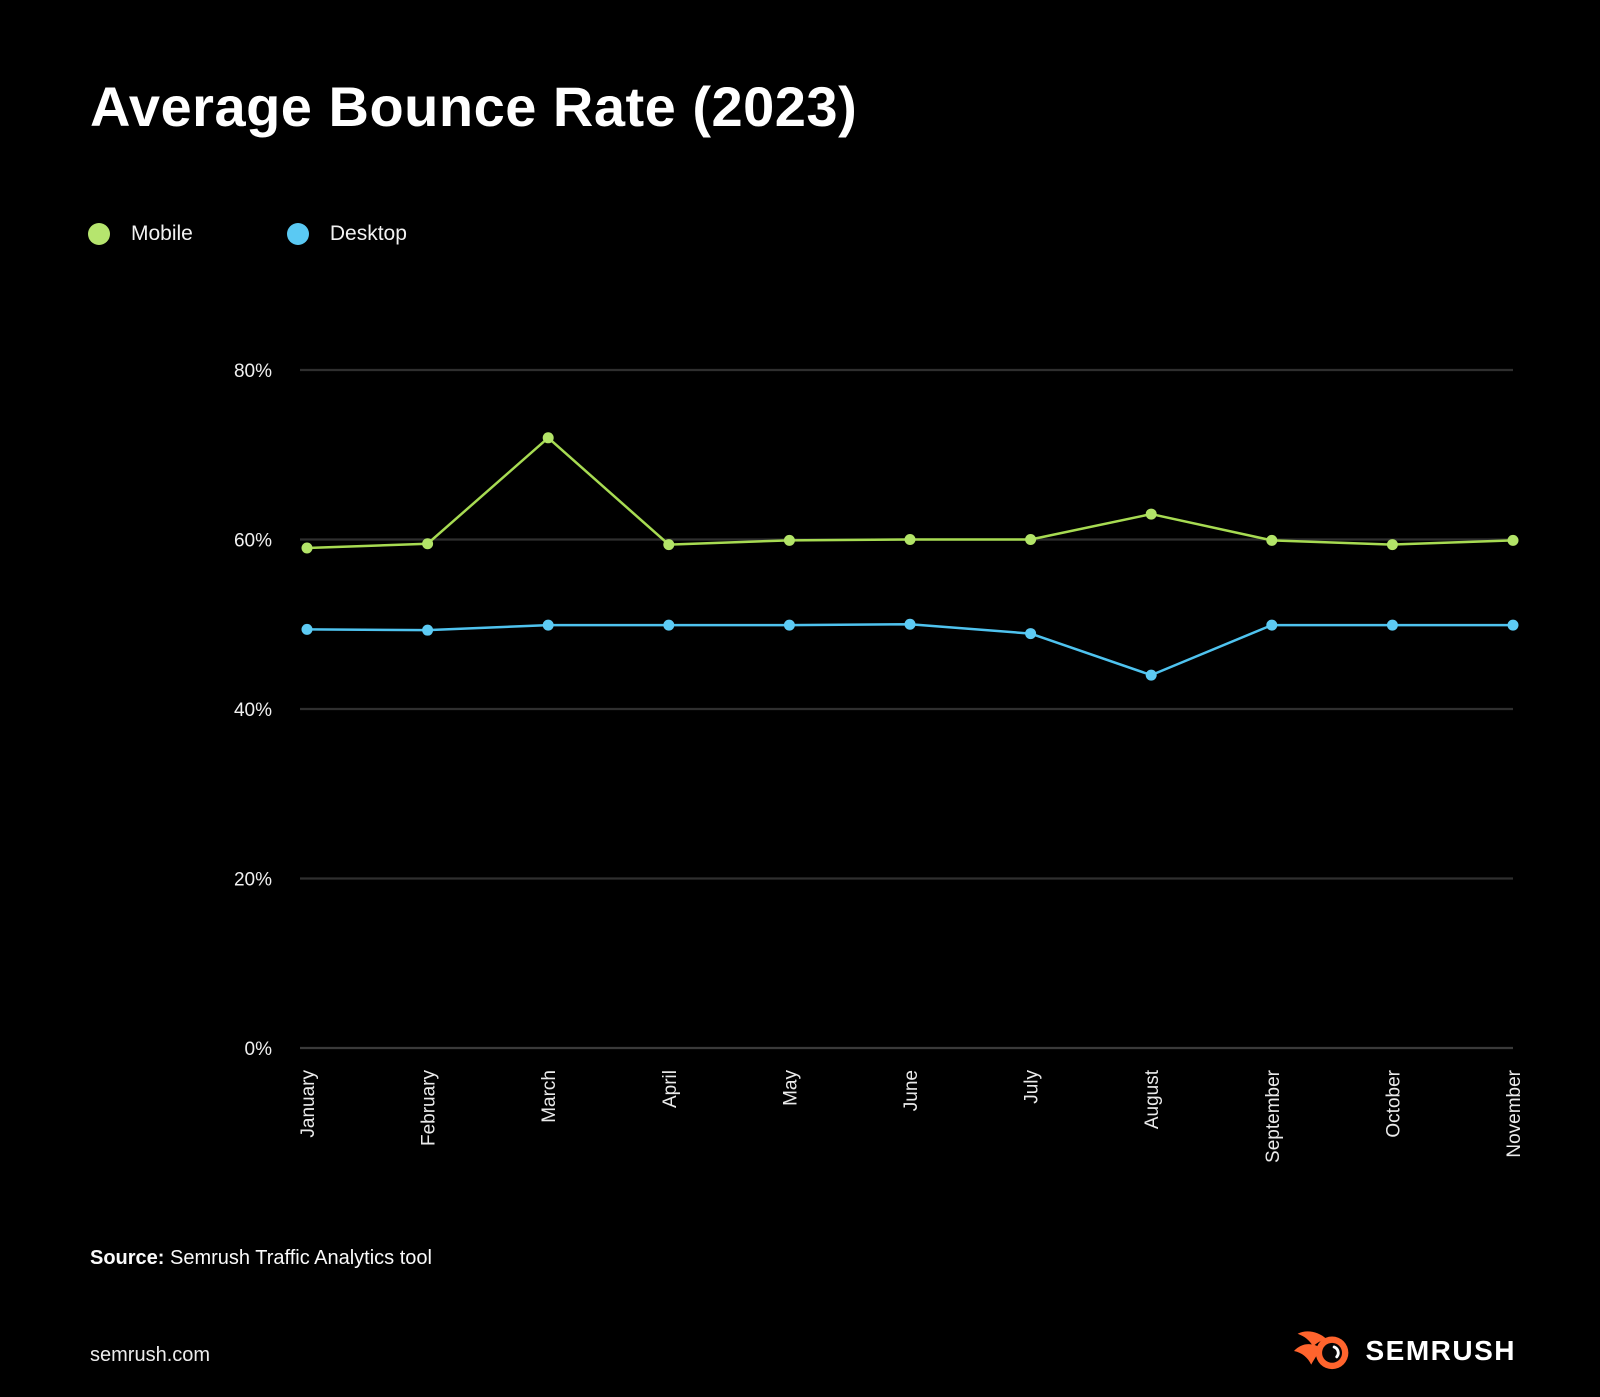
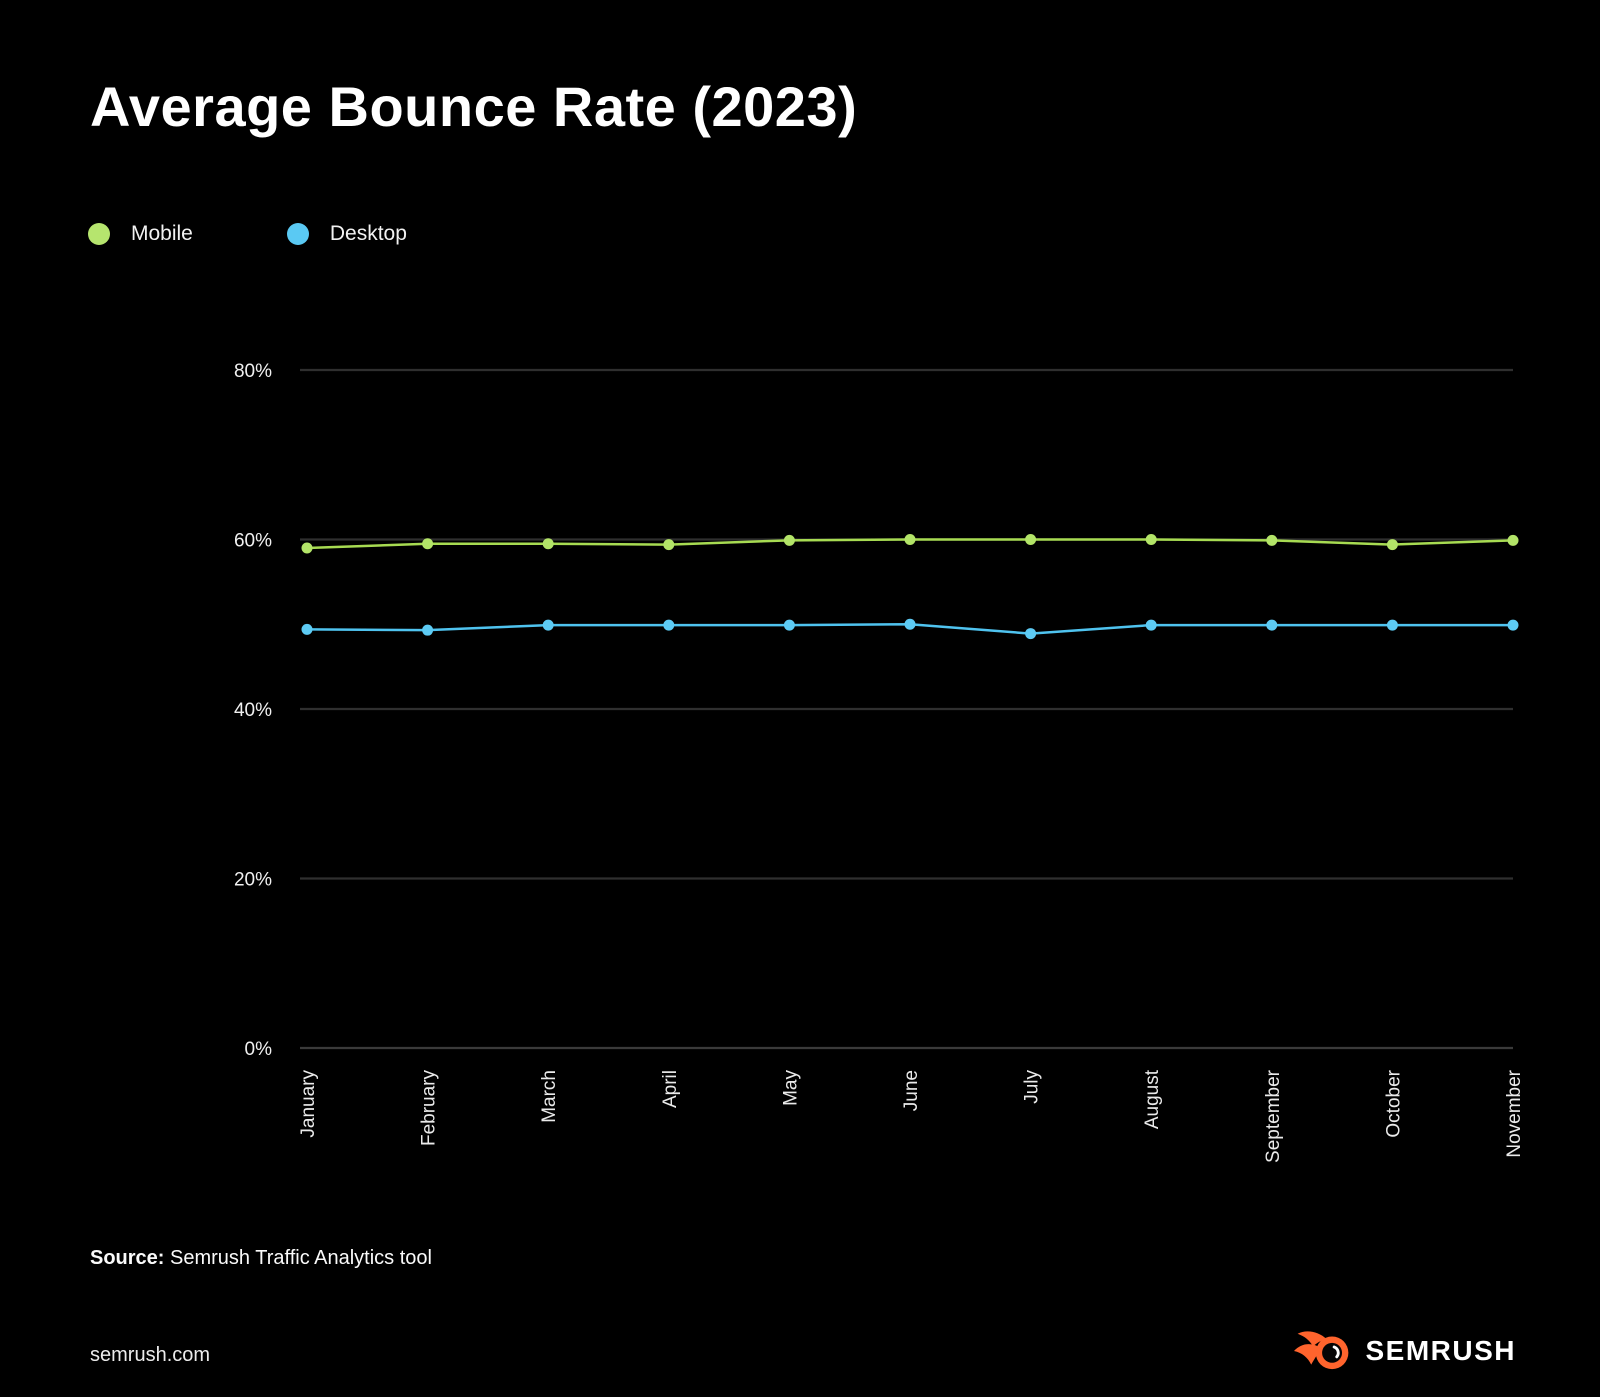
Mobile/March: 72% -> 60%
Mobile/August: 63% -> 60%
Desktop/August: 44% -> 50%
